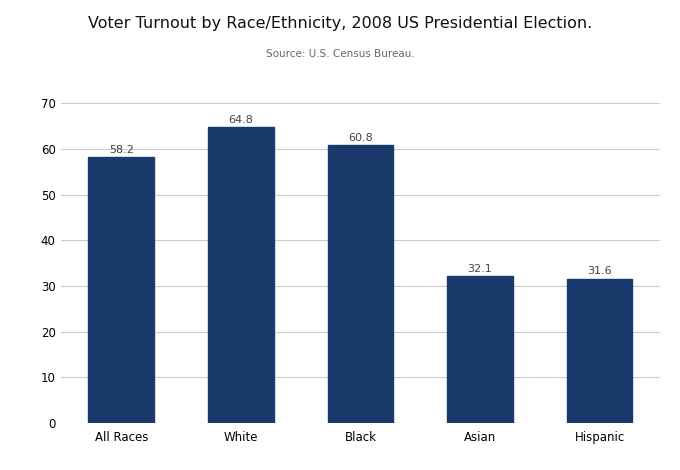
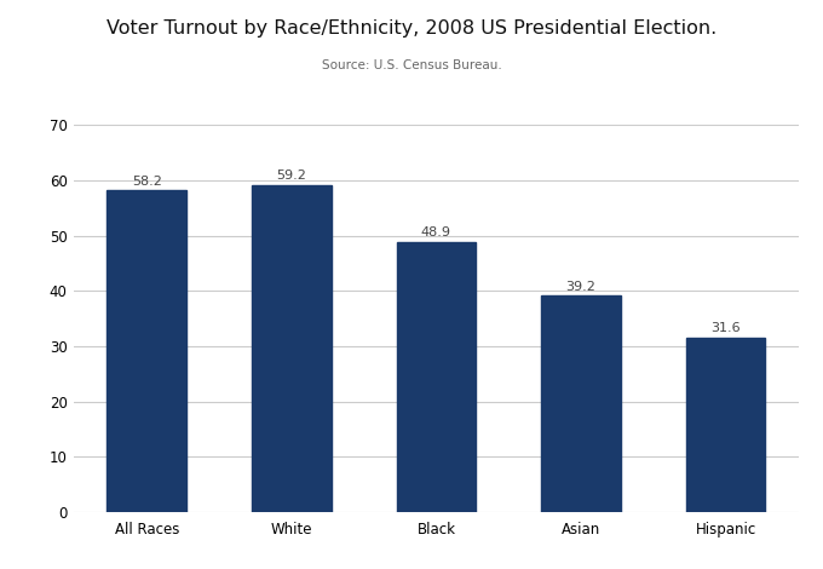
White: 64.8 -> 59.2
Black: 60.8 -> 48.9
Asian: 32.1 -> 39.2
